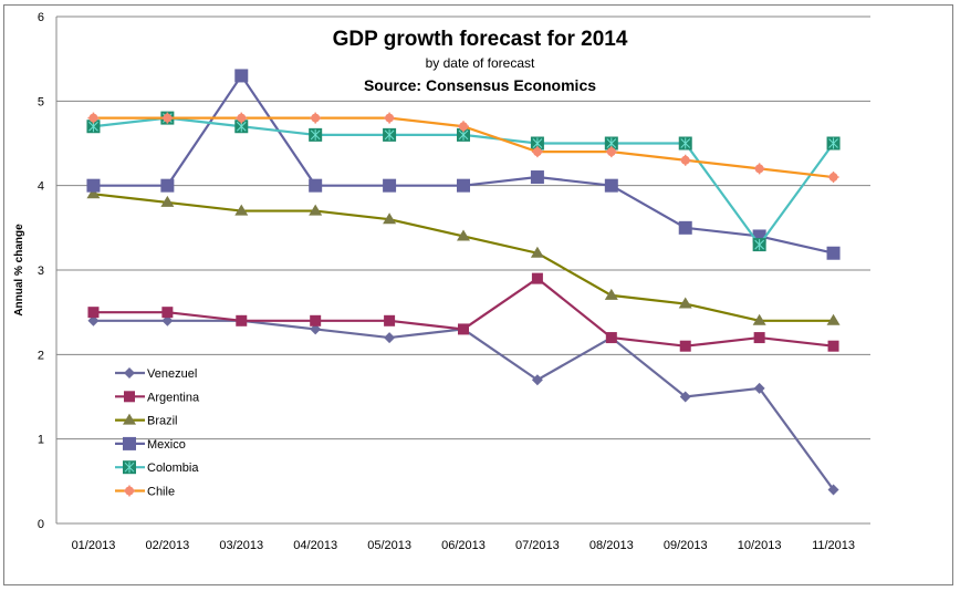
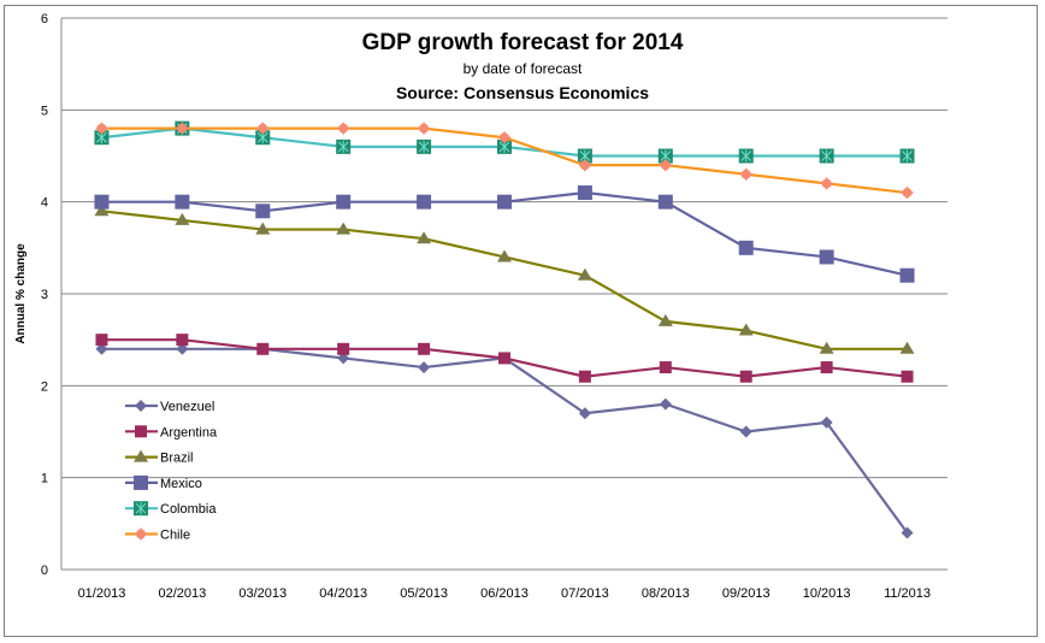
Mexico/03/2013: 5.3 -> 3.9
Argentina/07/2013: 2.9 -> 2.1
Venezuel/08/2013: 2.2 -> 1.8
Colombia/10/2013: 3.3 -> 4.5
